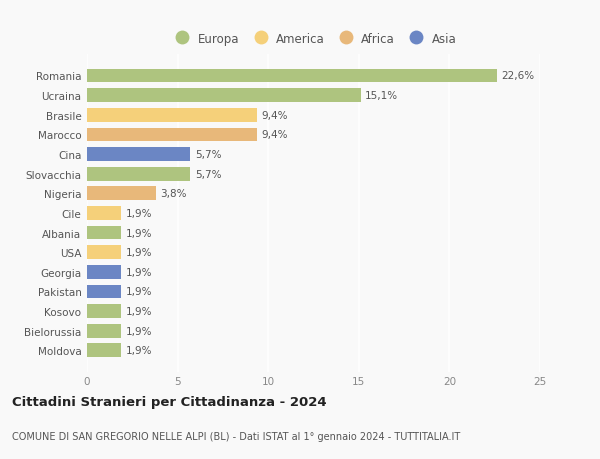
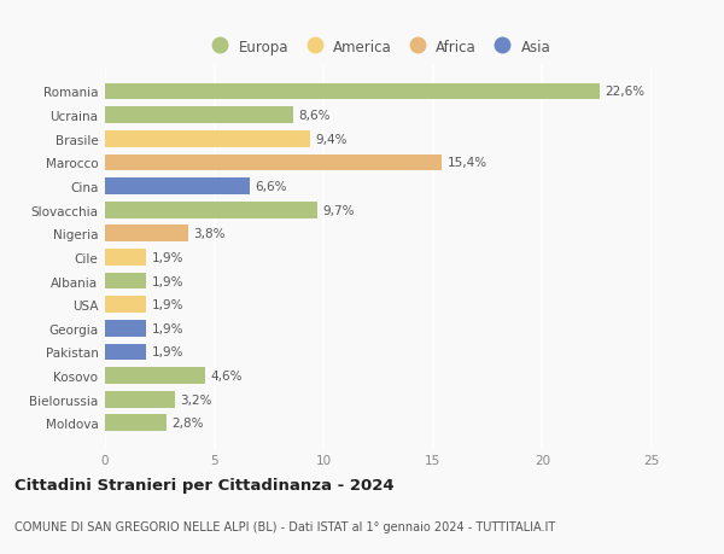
Ucraina: 15,1% -> 8,6%
Marocco: 9,4% -> 15,4%
Cina: 5,7% -> 6,6%
Slovacchia: 5,7% -> 9,7%
Kosovo: 1,9% -> 4,6%
Bielorussia: 1,9% -> 3,2%
Moldova: 1,9% -> 2,8%
